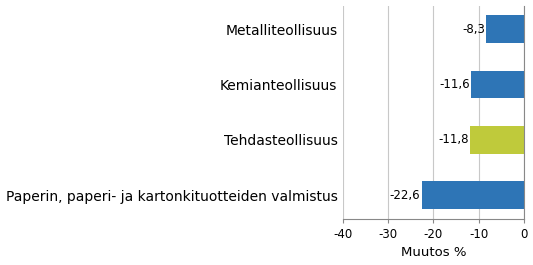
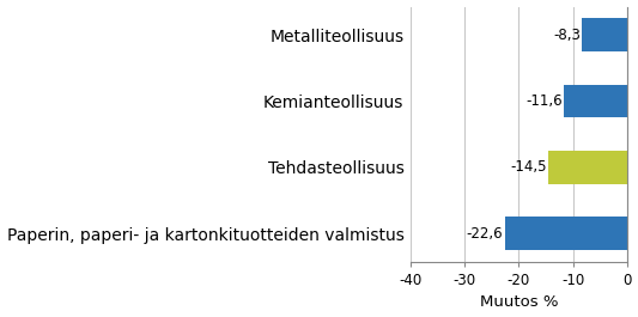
Tehdasteollisuus: -11,8 -> -14,5
